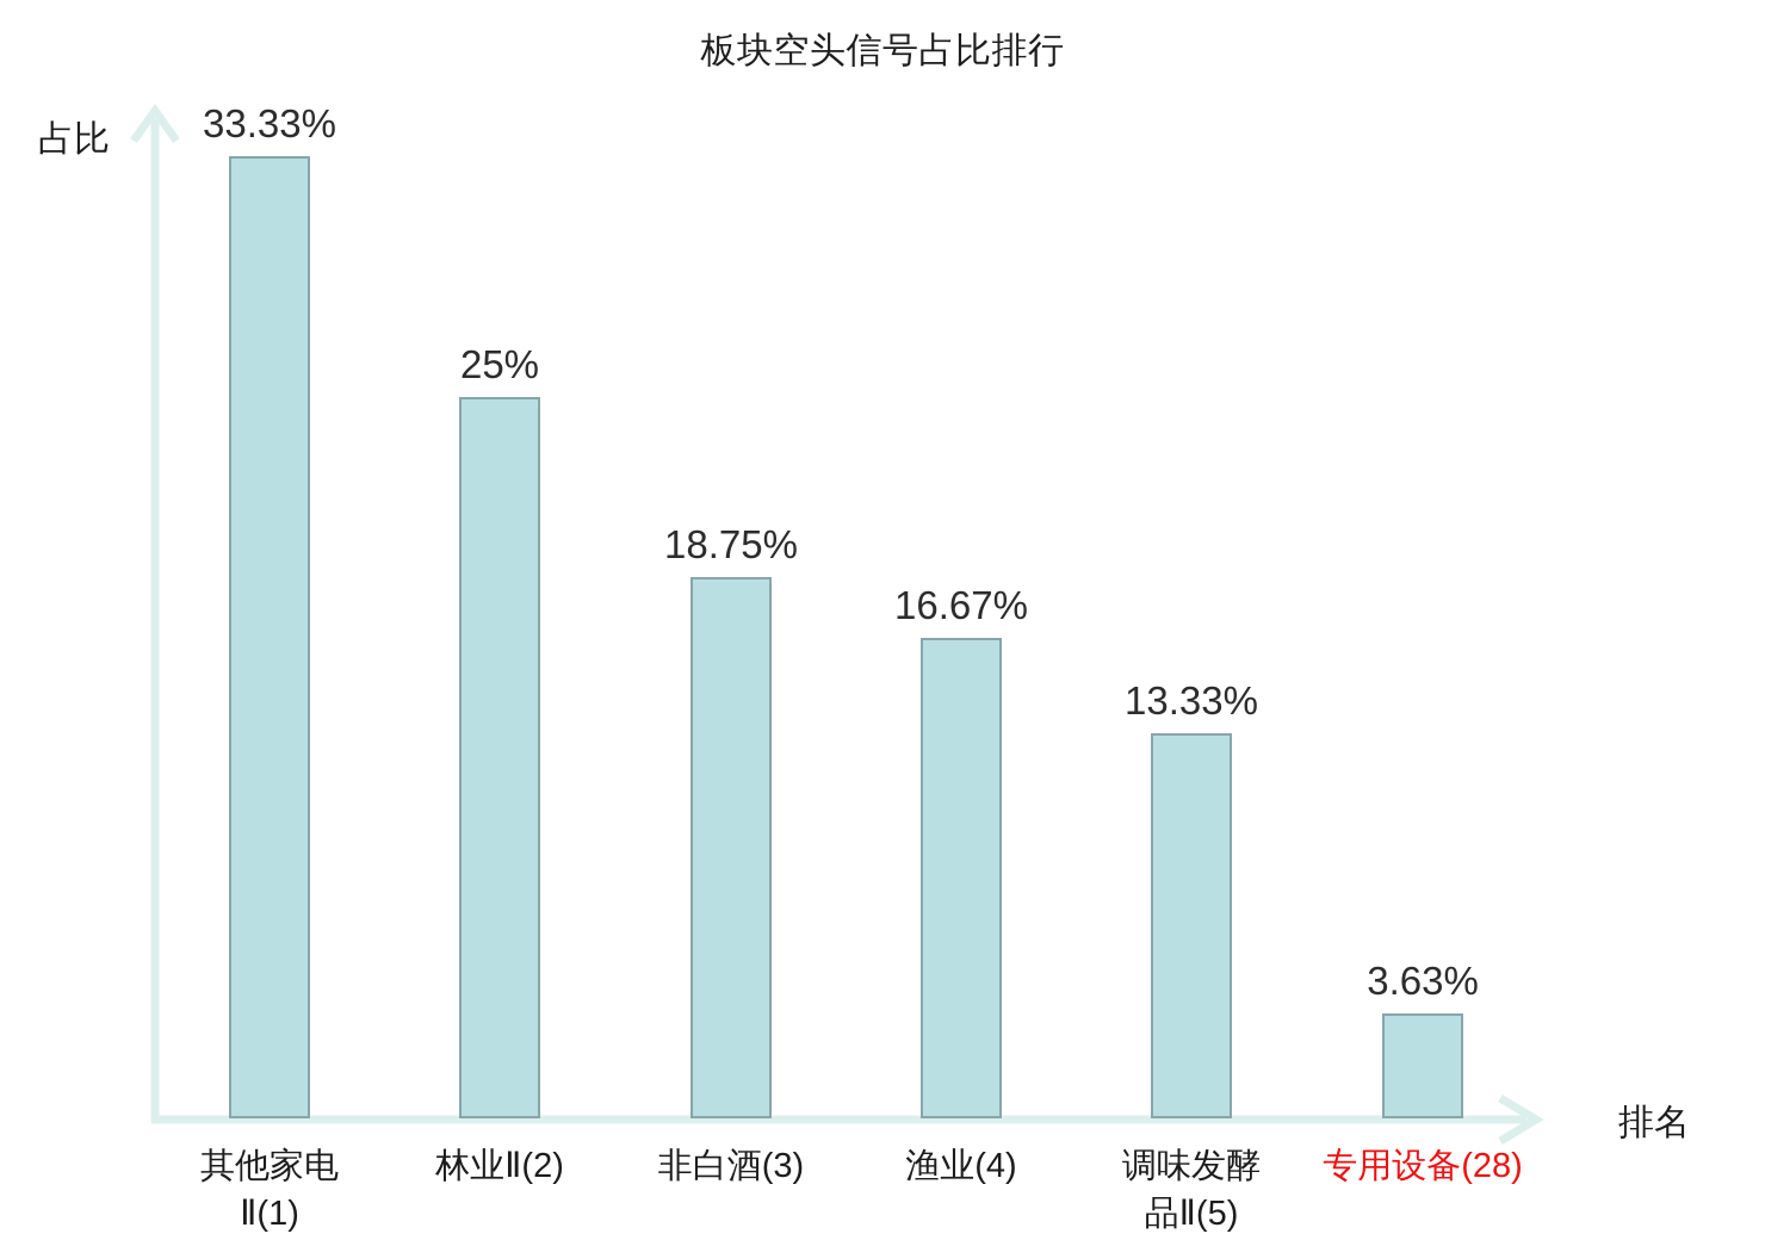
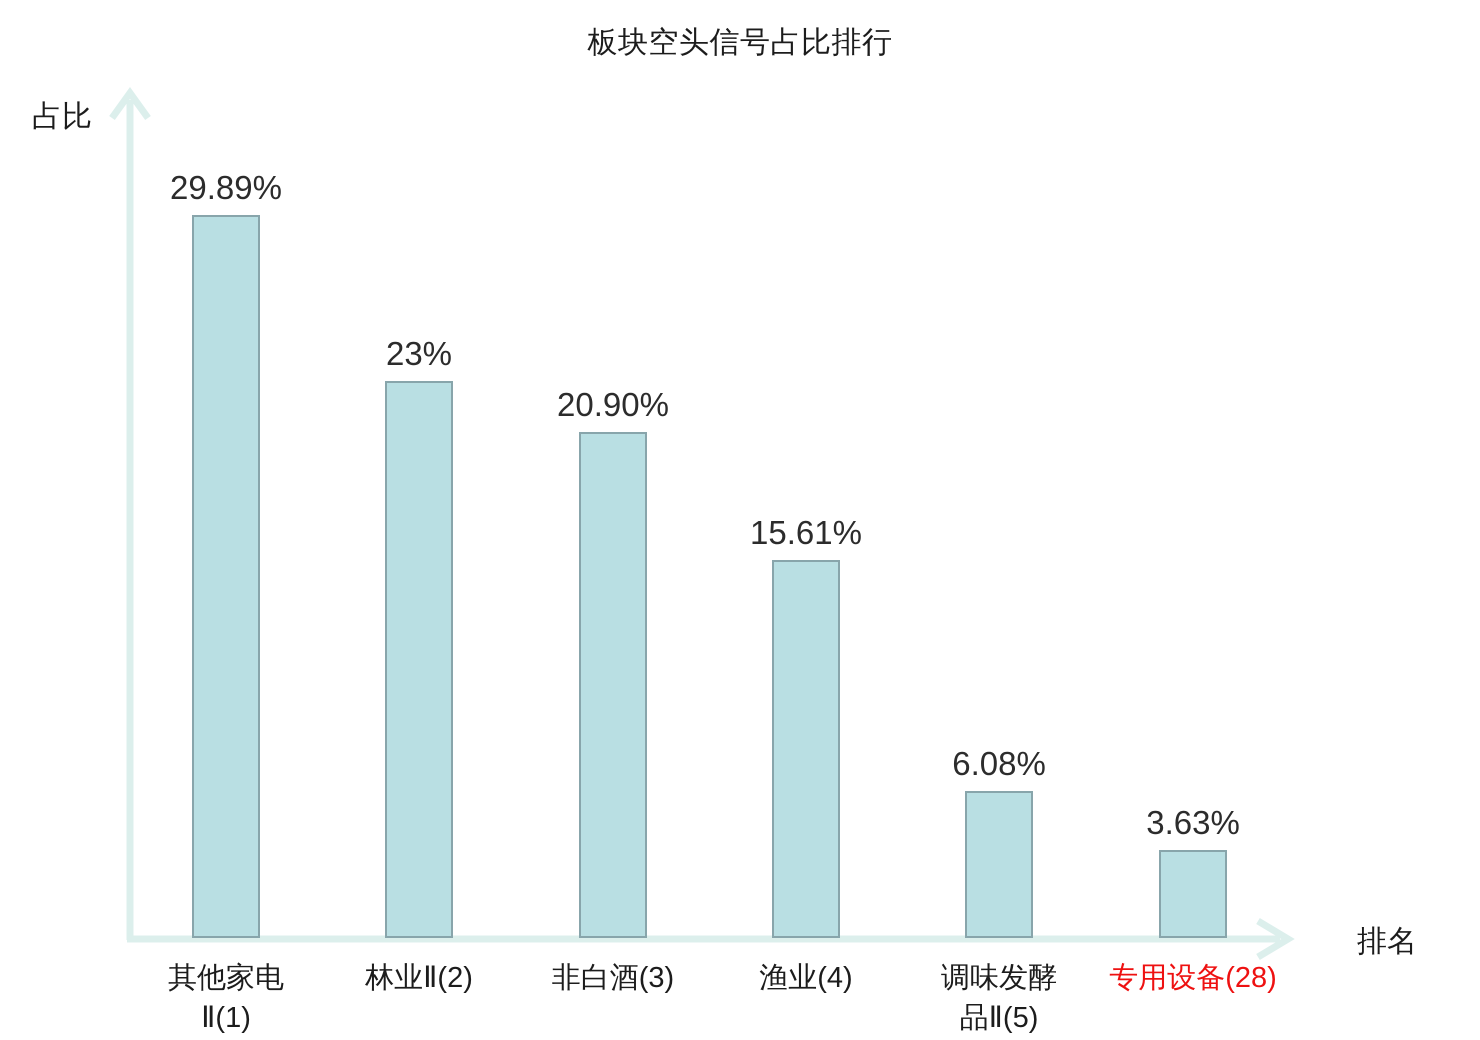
其他家电 Ⅱ(1): 33.33% -> 29.89%
林业Ⅱ(2): 25% -> 23%
非白酒(3): 18.75% -> 20.90%
渔业(4): 16.67% -> 15.61%
调味发酵 品Ⅱ(5): 13.33% -> 6.08%
